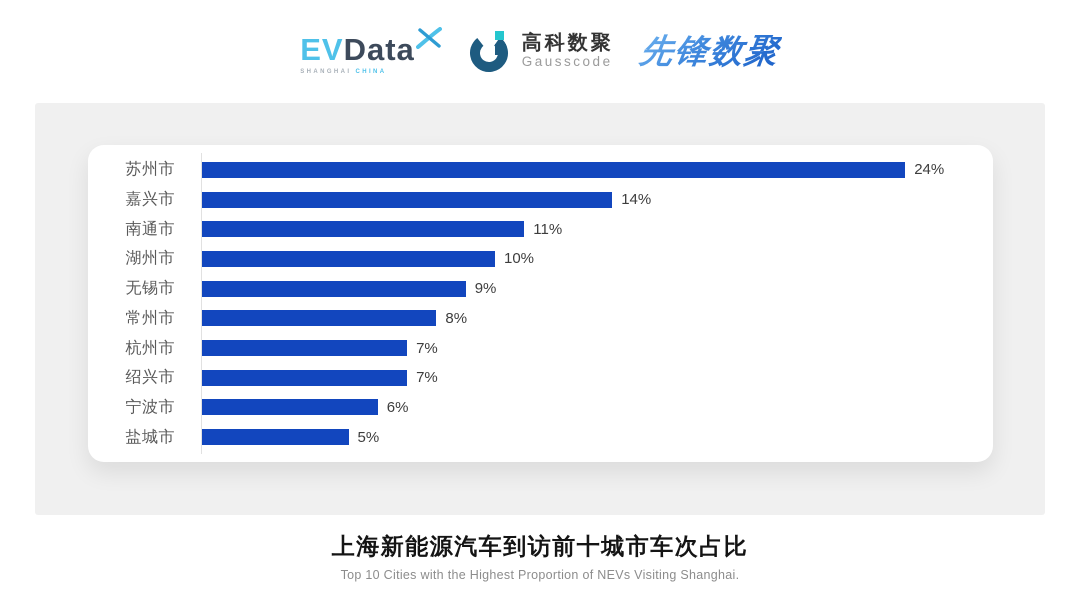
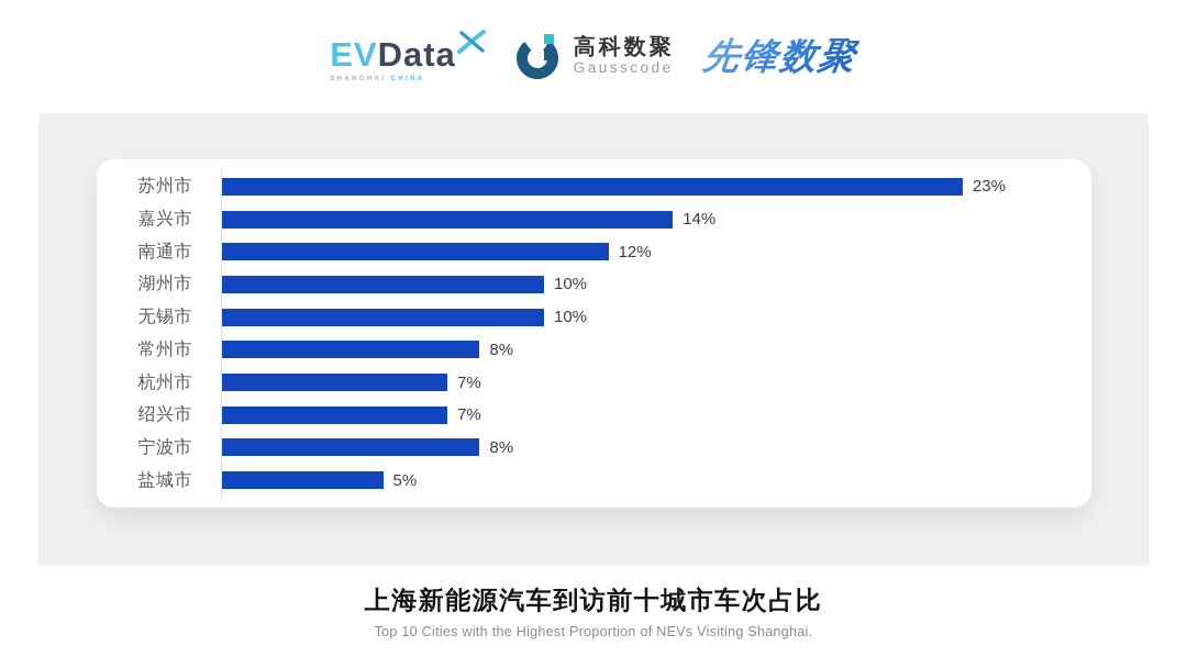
苏州市: 24% -> 23%
南通市: 11% -> 12%
无锡市: 9% -> 10%
宁波市: 6% -> 8%
